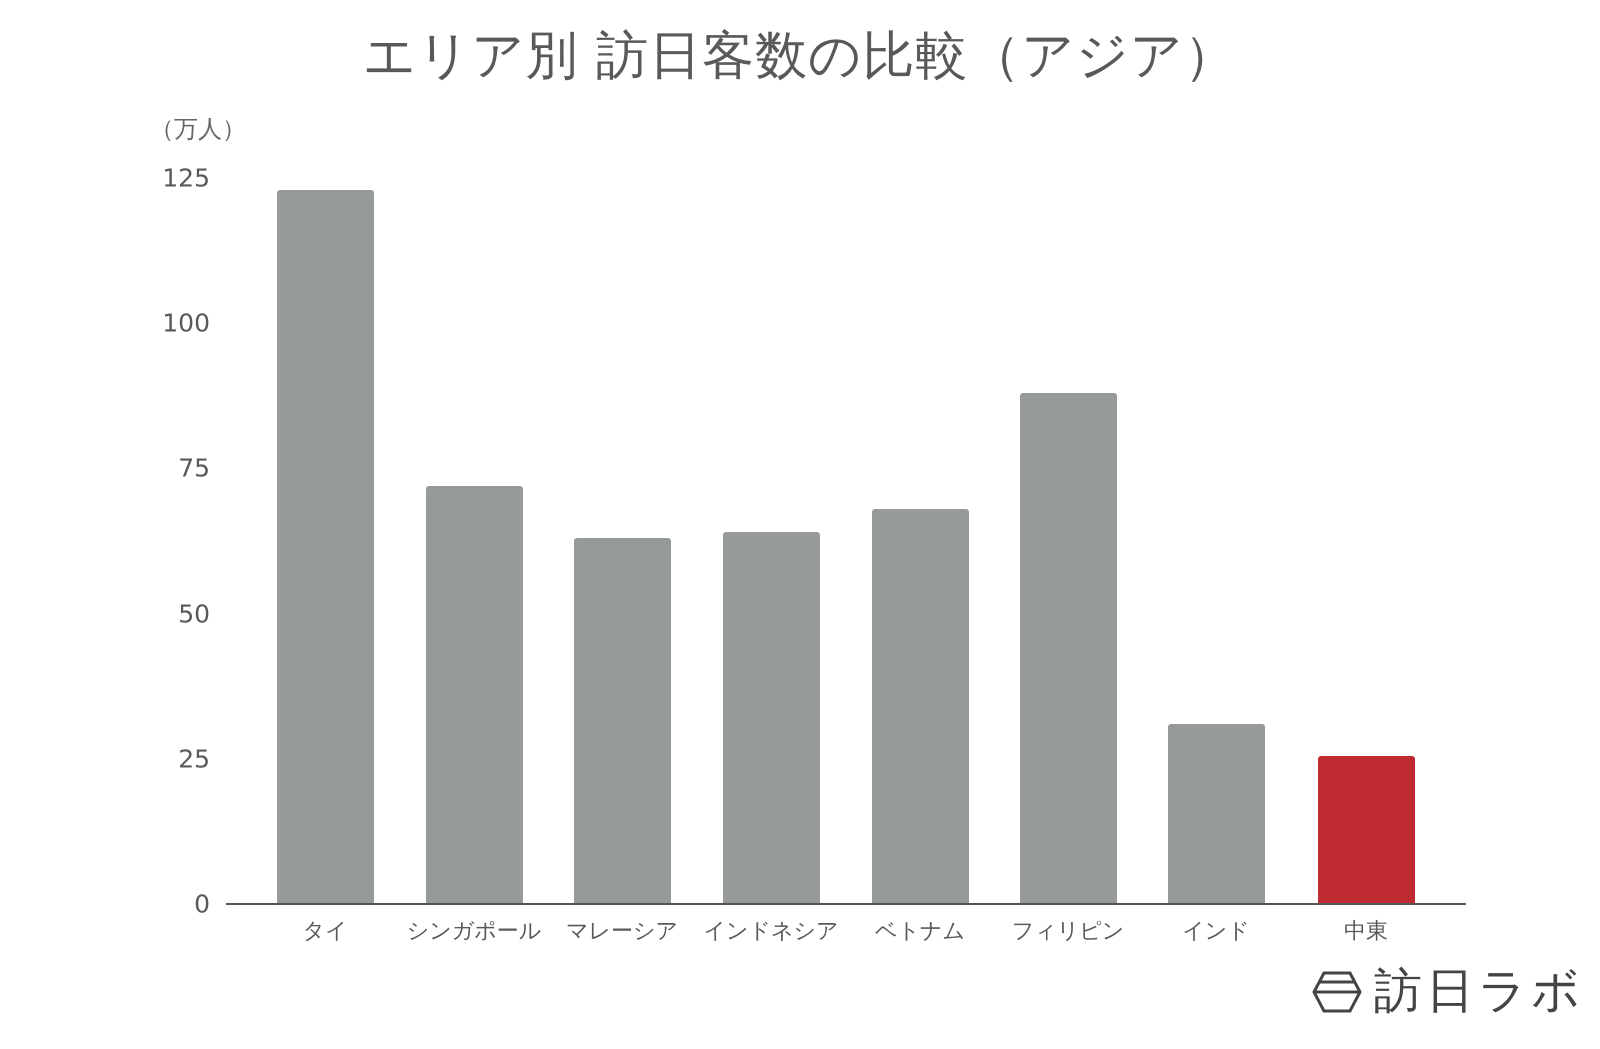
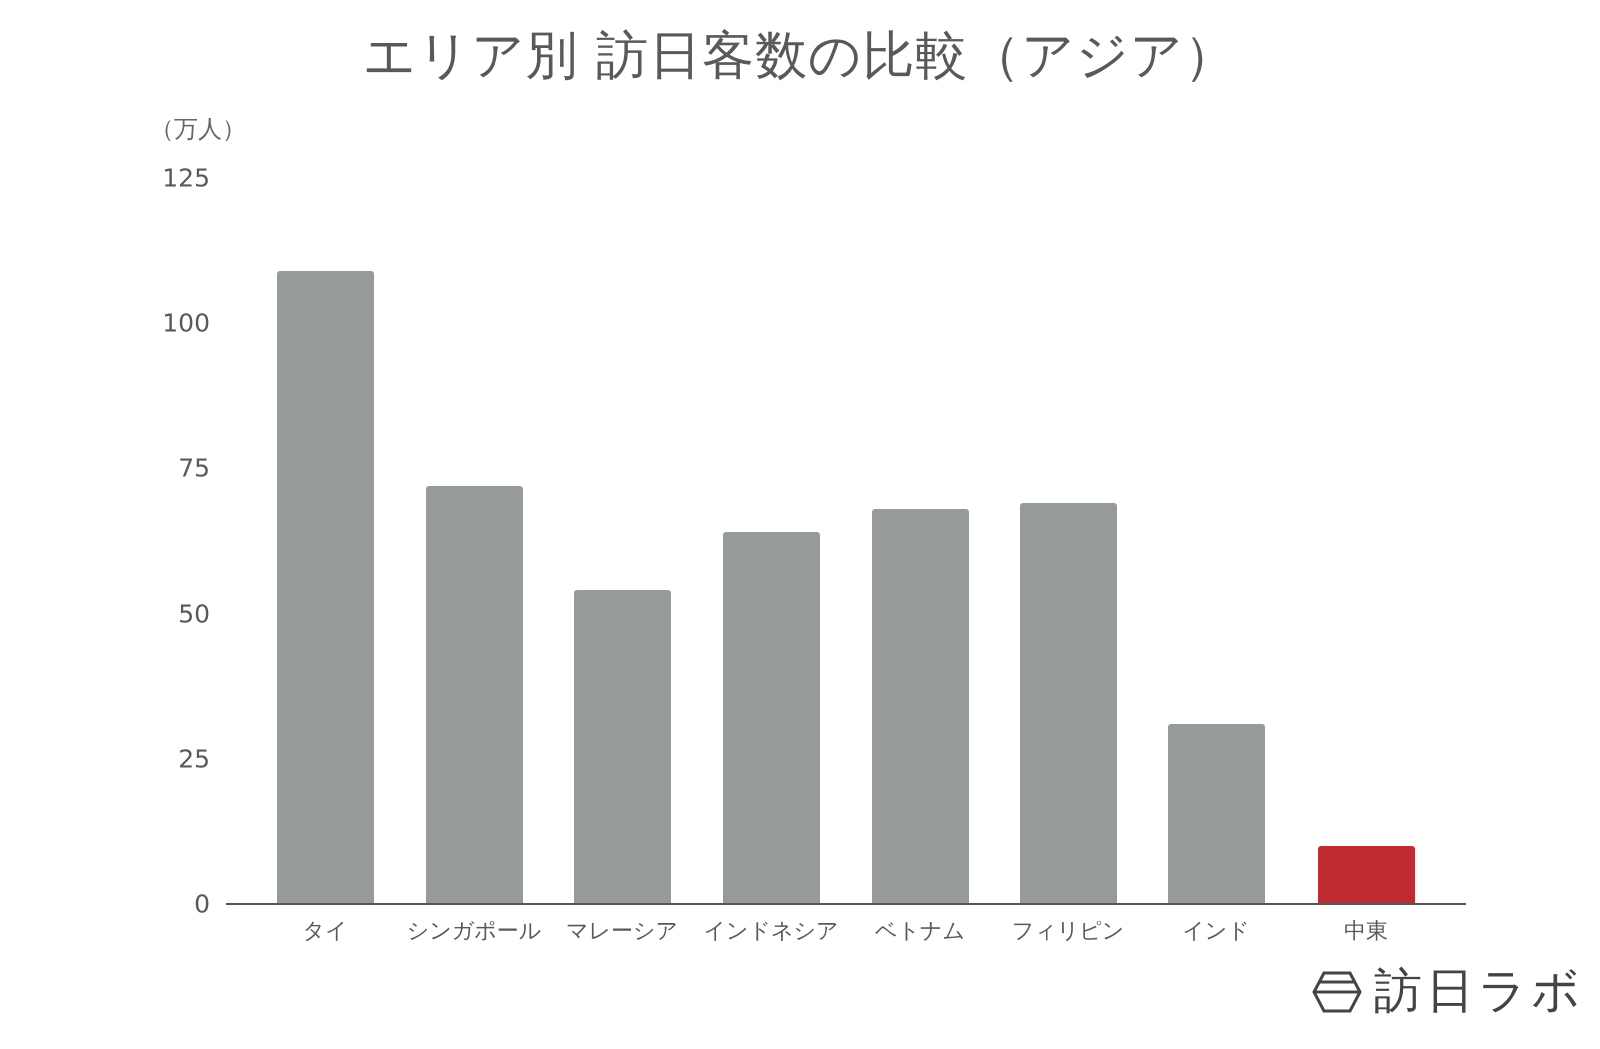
タイ: 123 -> 109
マレーシア: 63 -> 54
フィリピン: 88 -> 69
中東: 26 -> 10
